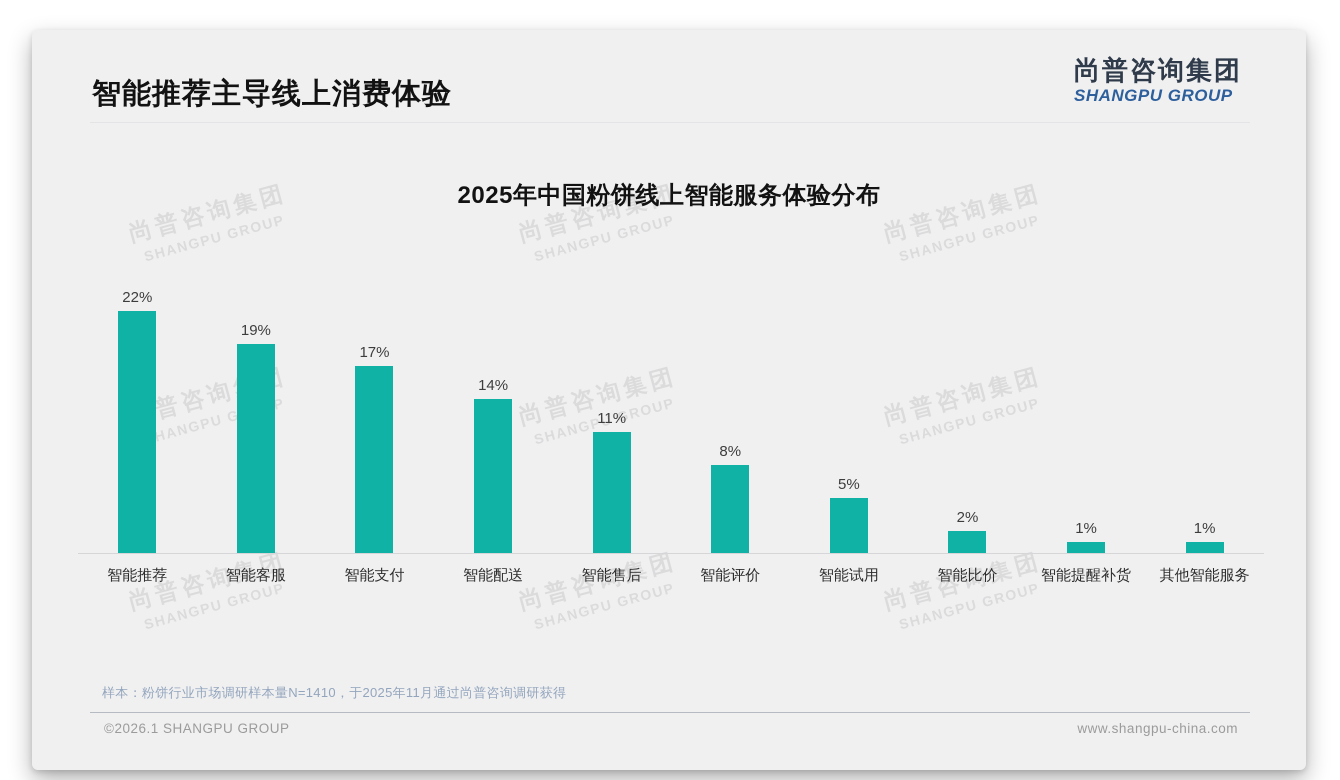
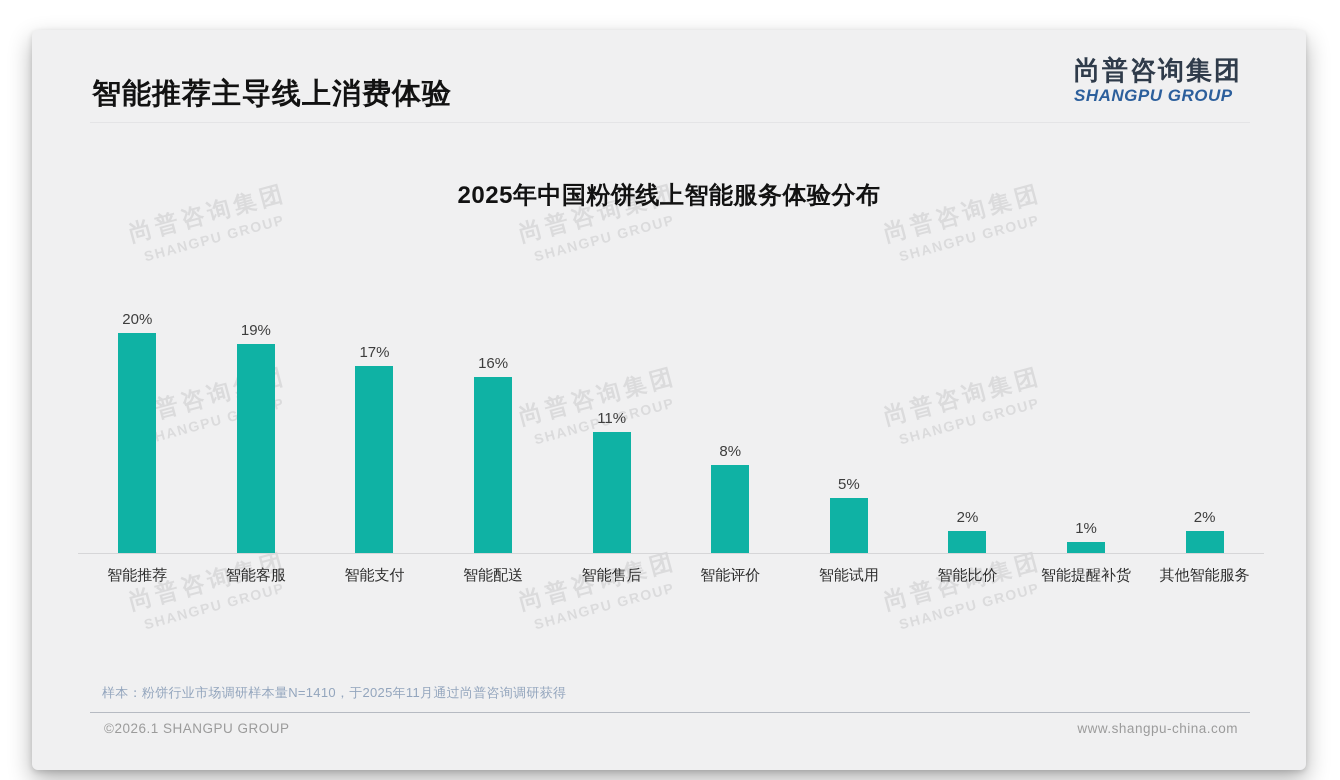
智能推荐: 22% -> 20%
智能配送: 14% -> 16%
其他智能服务: 1% -> 2%
